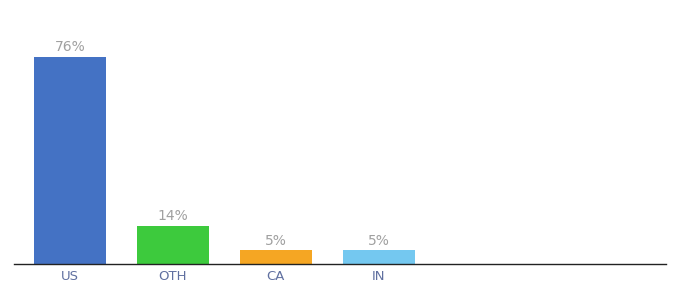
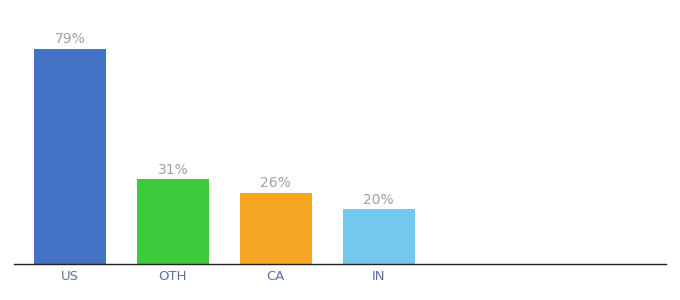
US: 76% -> 79%
OTH: 14% -> 31%
CA: 5% -> 26%
IN: 5% -> 20%
